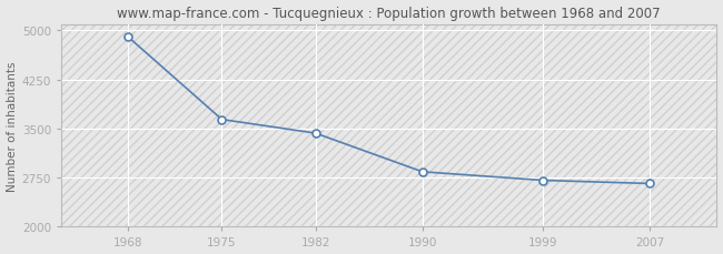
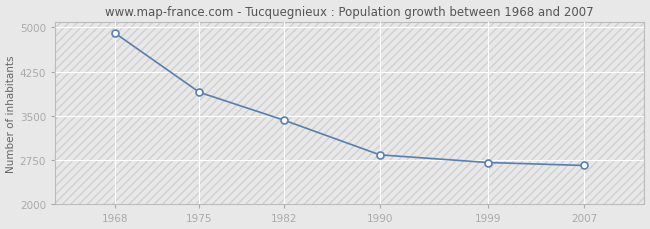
1975: 3640 -> 3900
